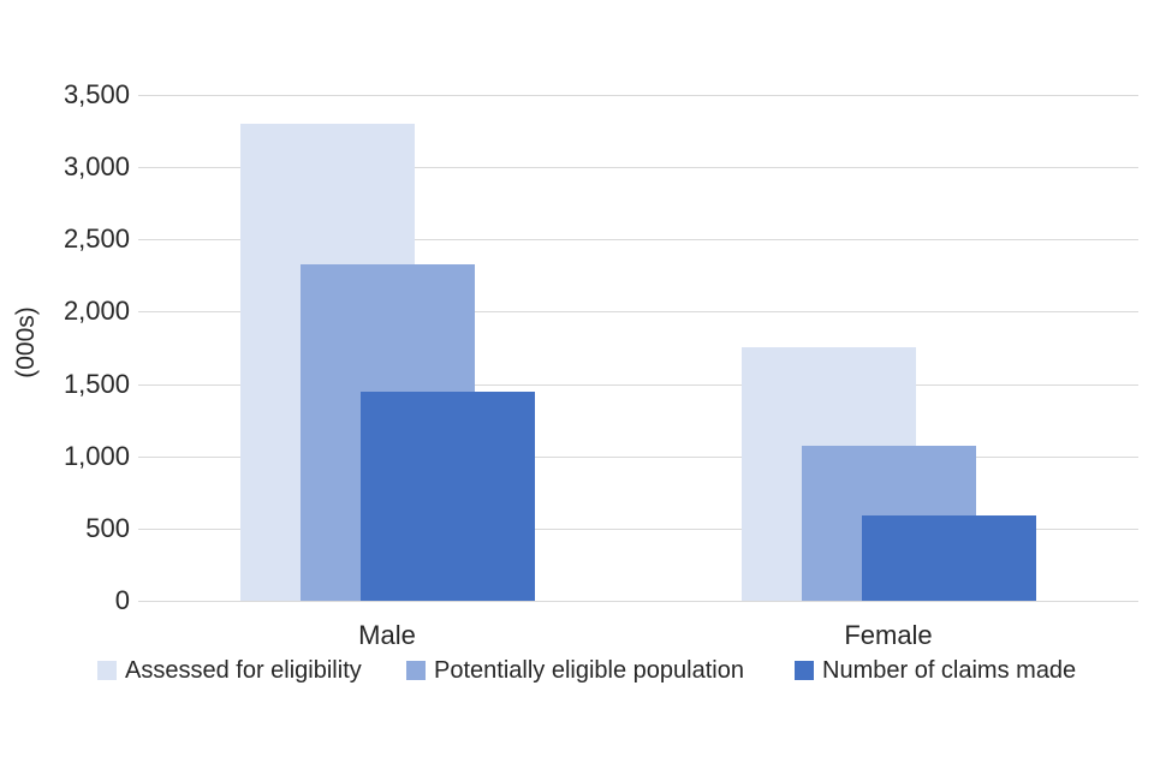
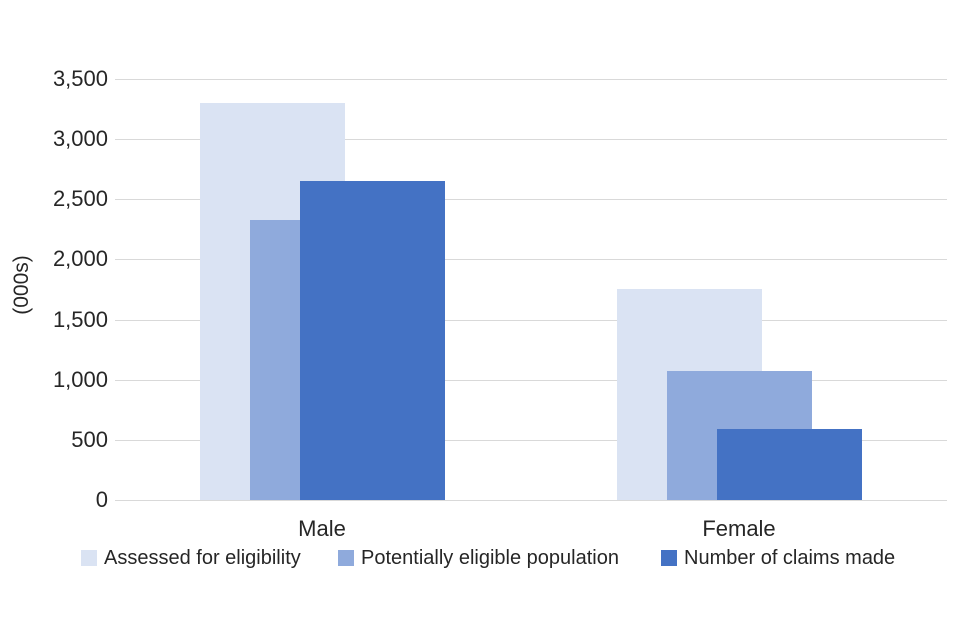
Number of claims made/Male: 1450 -> 2650
